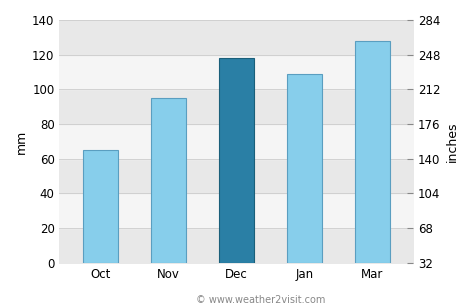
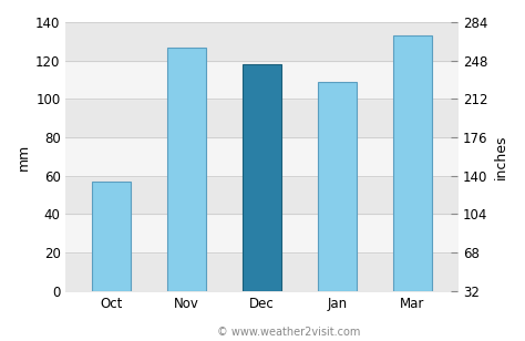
Oct: 65 -> 57
Nov: 95 -> 127
Mar: 128 -> 133
